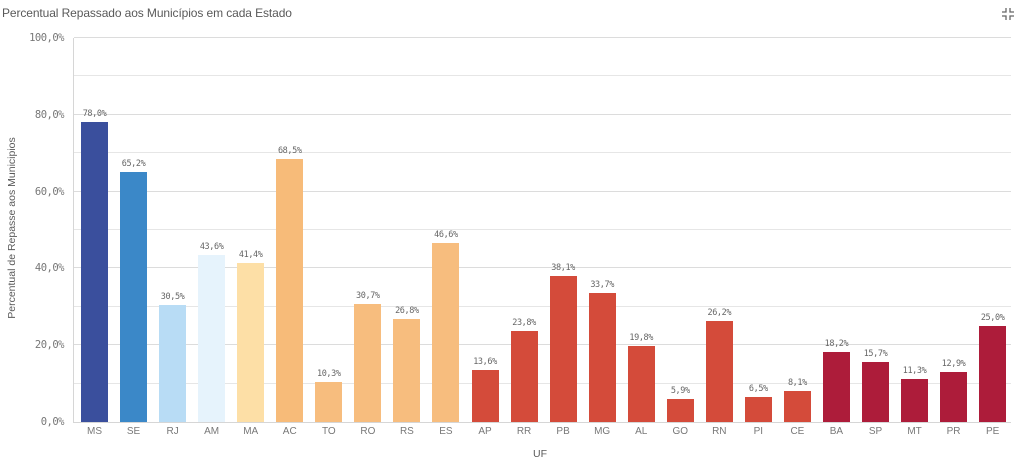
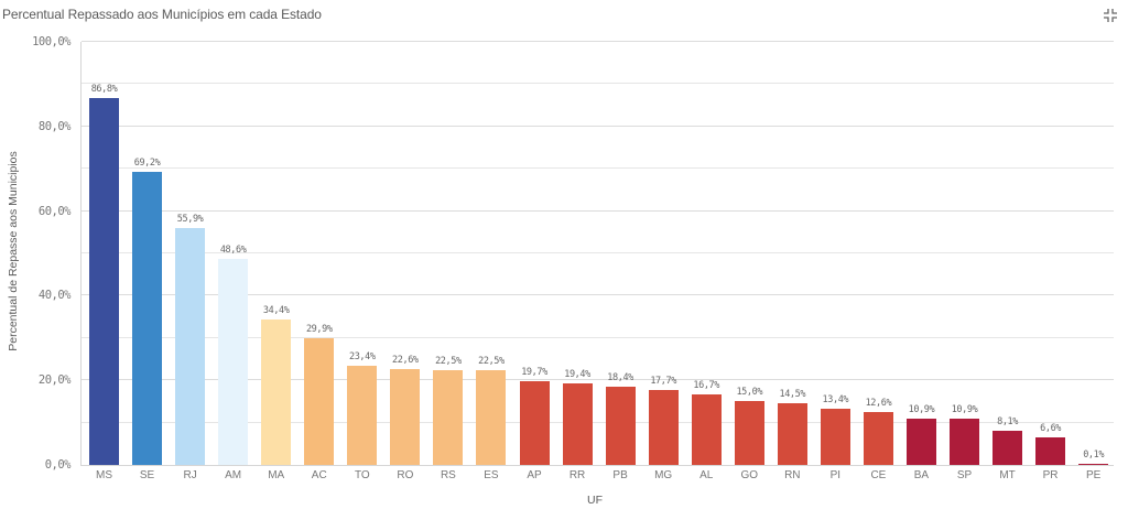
MS: 78,0% -> 86,8%
SE: 65,2% -> 69,2%
RJ: 30,5% -> 55,9%
AM: 43,6% -> 48,6%
MA: 41,4% -> 34,4%
AC: 68,5% -> 29,9%
TO: 10,3% -> 23,4%
RO: 30,7% -> 22,6%
RS: 26,8% -> 22,5%
ES: 46,6% -> 22,5%
AP: 13,6% -> 19,7%
RR: 23,8% -> 19,4%
PB: 38,1% -> 18,4%
MG: 33,7% -> 17,7%
AL: 19,8% -> 16,7%
GO: 5,9% -> 15,0%
RN: 26,2% -> 14,5%
PI: 6,5% -> 13,4%
CE: 8,1% -> 12,6%
BA: 18,2% -> 10,9%
SP: 15,7% -> 10,9%
MT: 11,3% -> 8,1%
PR: 12,9% -> 6,6%
PE: 25,0% -> 0,1%
